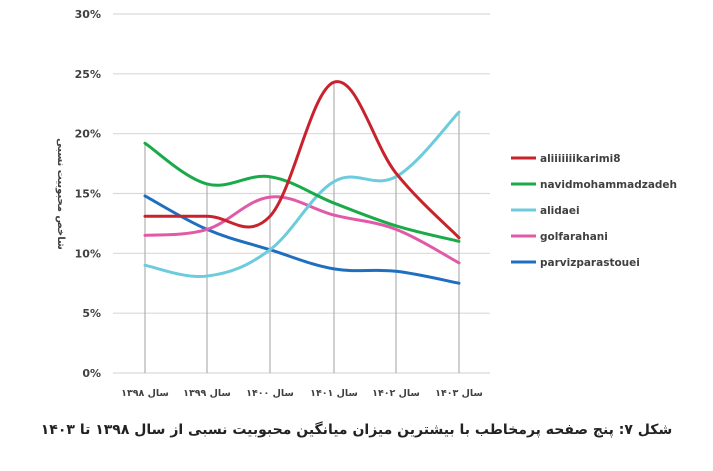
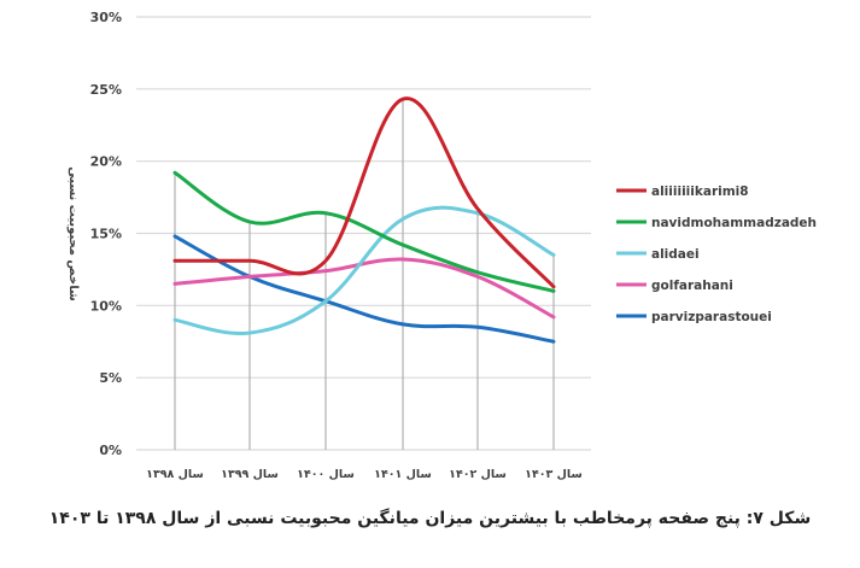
golfarahani/سال ۱۴۰۰: 14.7% -> 12.4%
alidaei/سال ۱۴۰۳: 21.8% -> 13.5%
